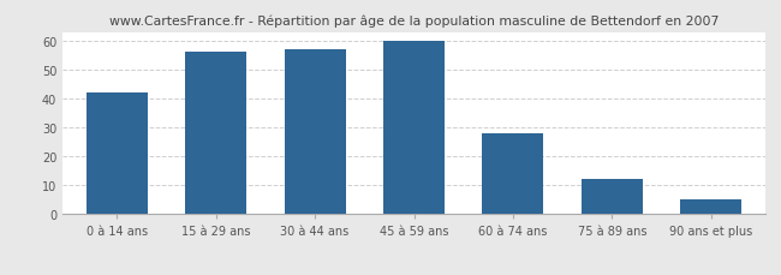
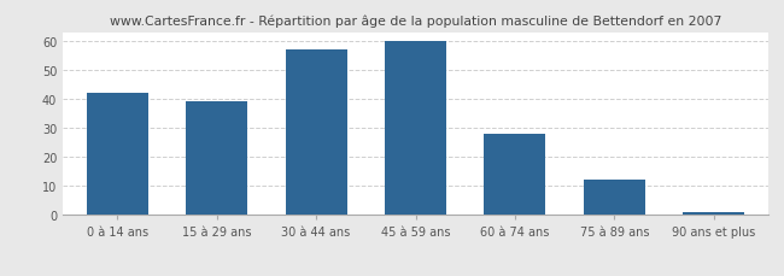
15 à 29 ans: 56 -> 39
90 ans et plus: 5 -> 1
